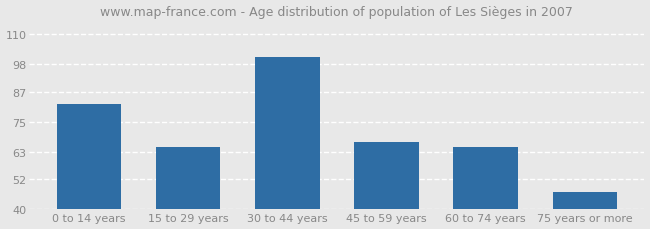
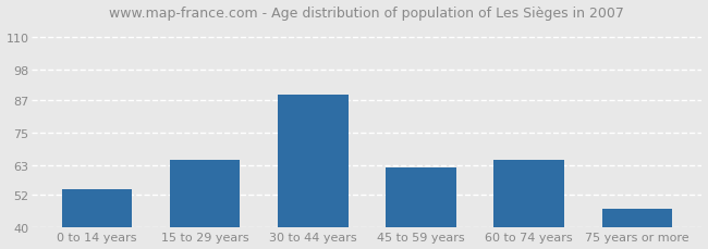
0 to 14 years: 82 -> 54
30 to 44 years: 101 -> 89
45 to 59 years: 67 -> 62
